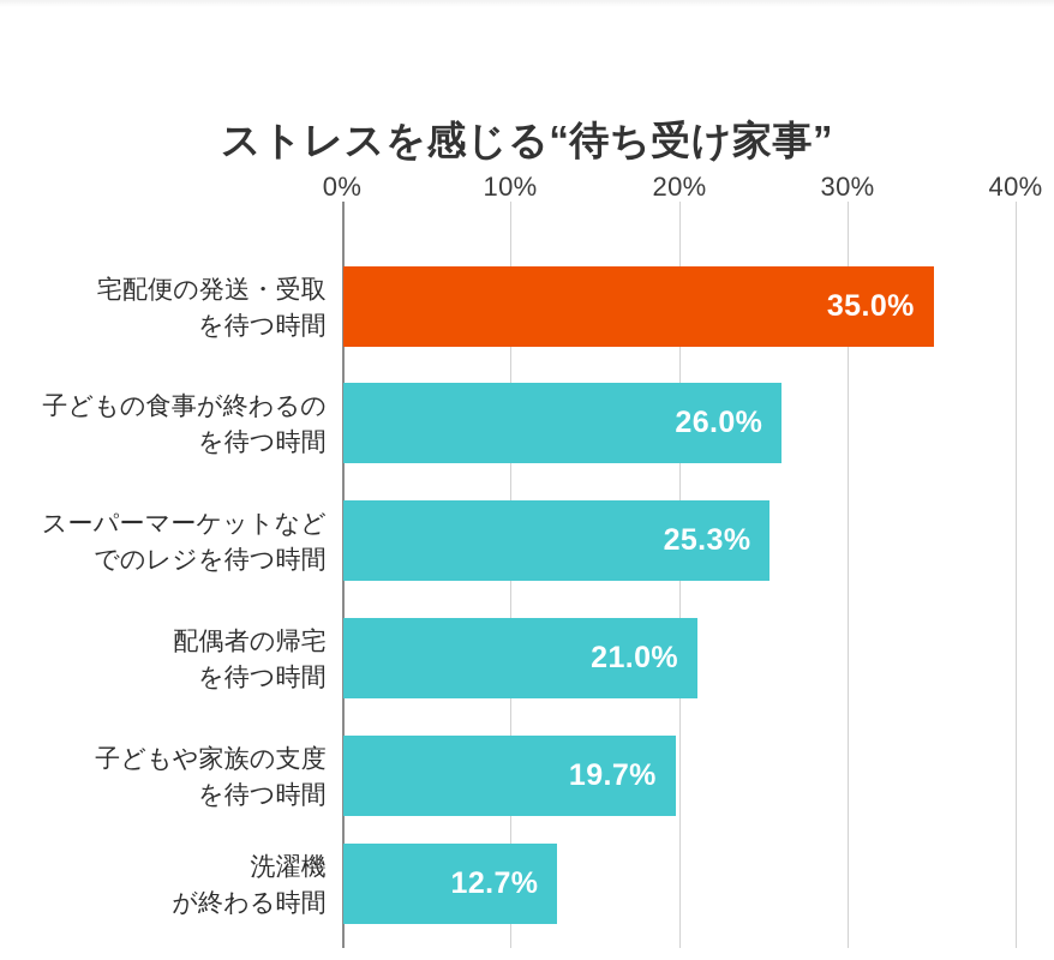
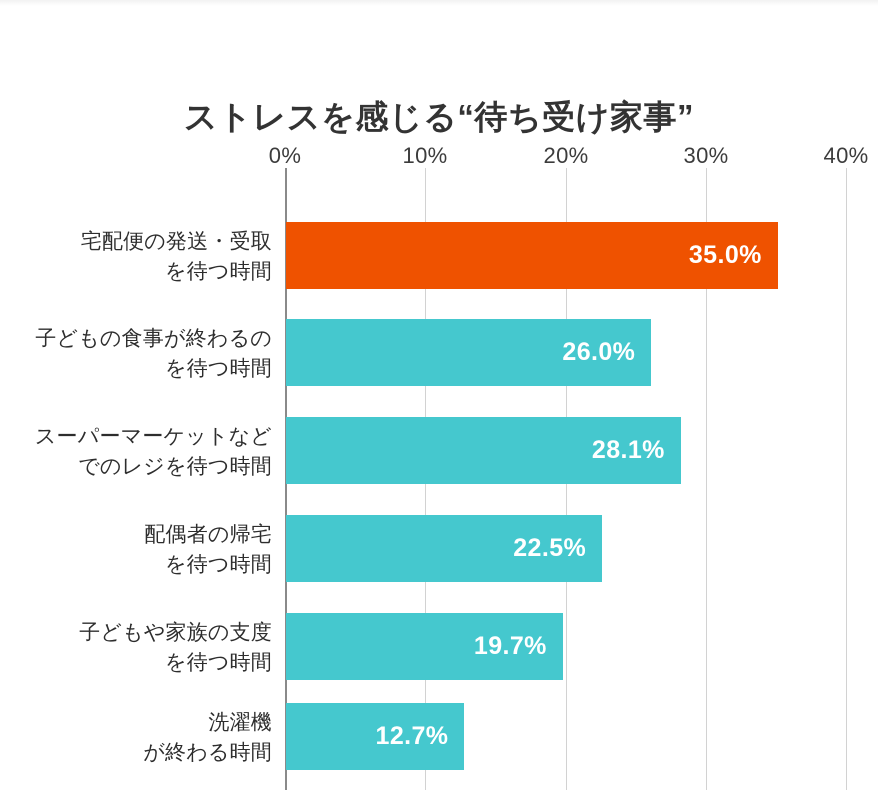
スーパーマーケットなど でのレジを待つ時間: 25.3% -> 28.1%
配偶者の帰宅 を待つ時間: 21.0% -> 22.5%
